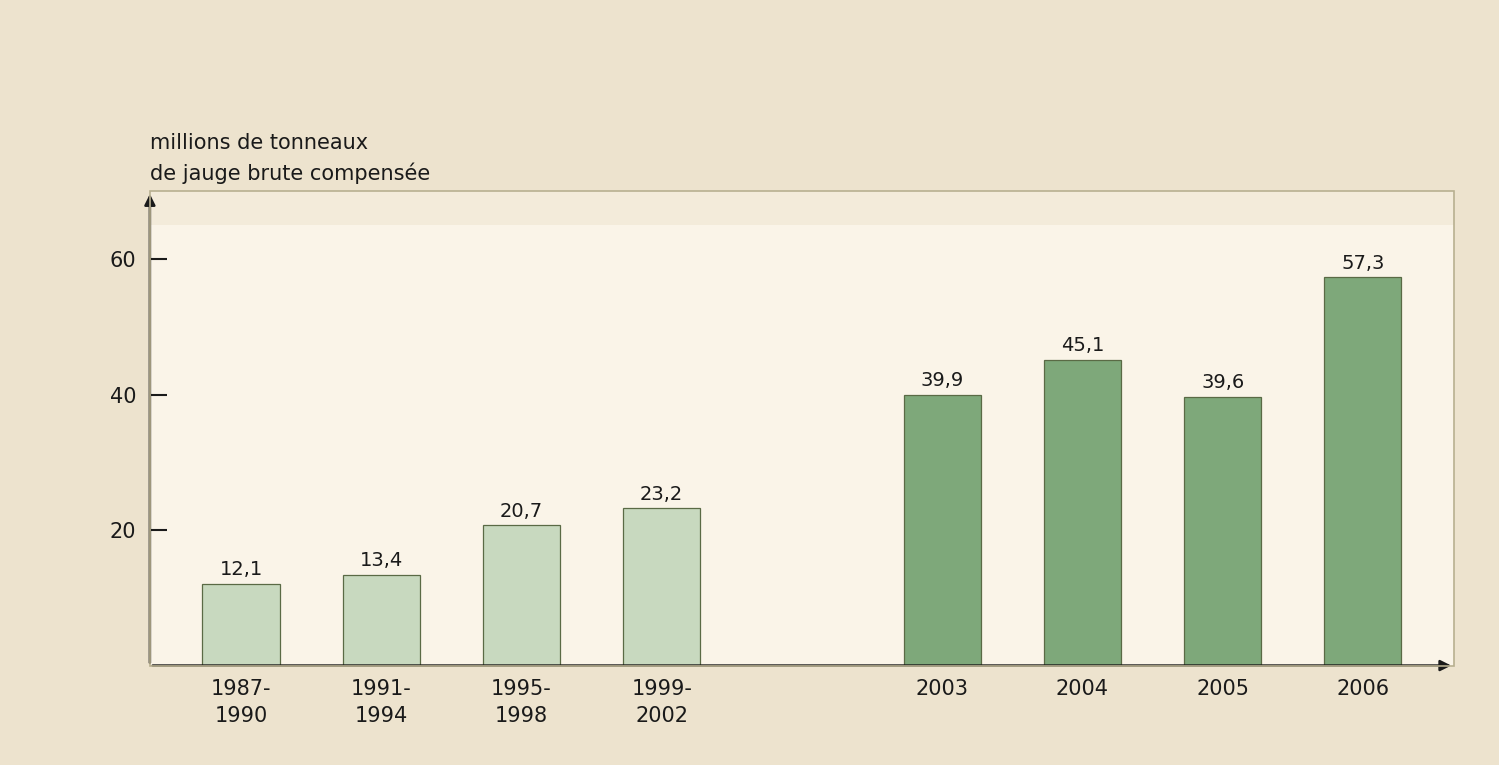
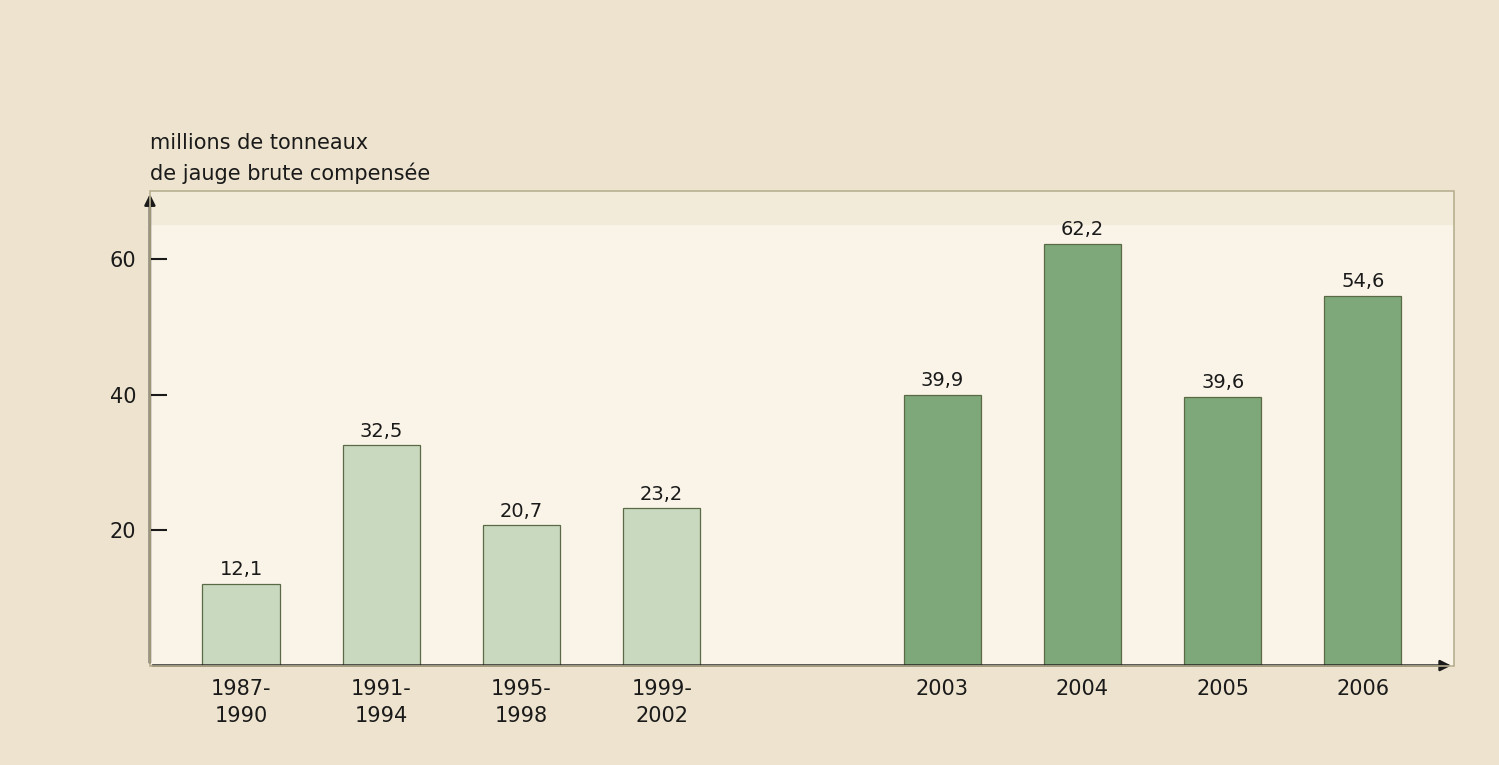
1991- 1994: 13,4 -> 32,5
2004: 45,1 -> 62,2
2006: 57,3 -> 54,6
